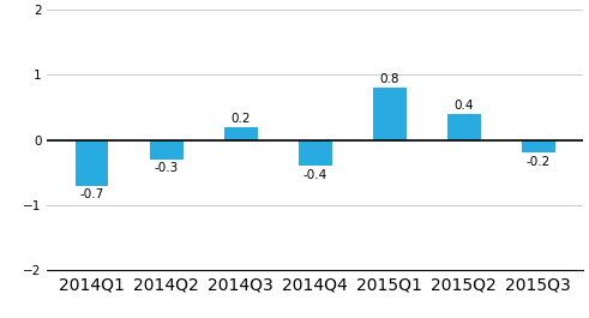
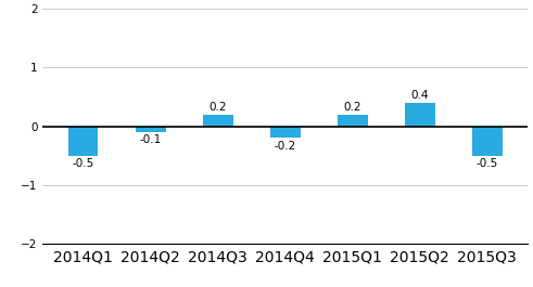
2014Q1: -0.7 -> -0.5
2014Q2: -0.3 -> -0.1
2014Q4: -0.4 -> -0.2
2015Q1: 0.8 -> 0.2
2015Q3: -0.2 -> -0.5
